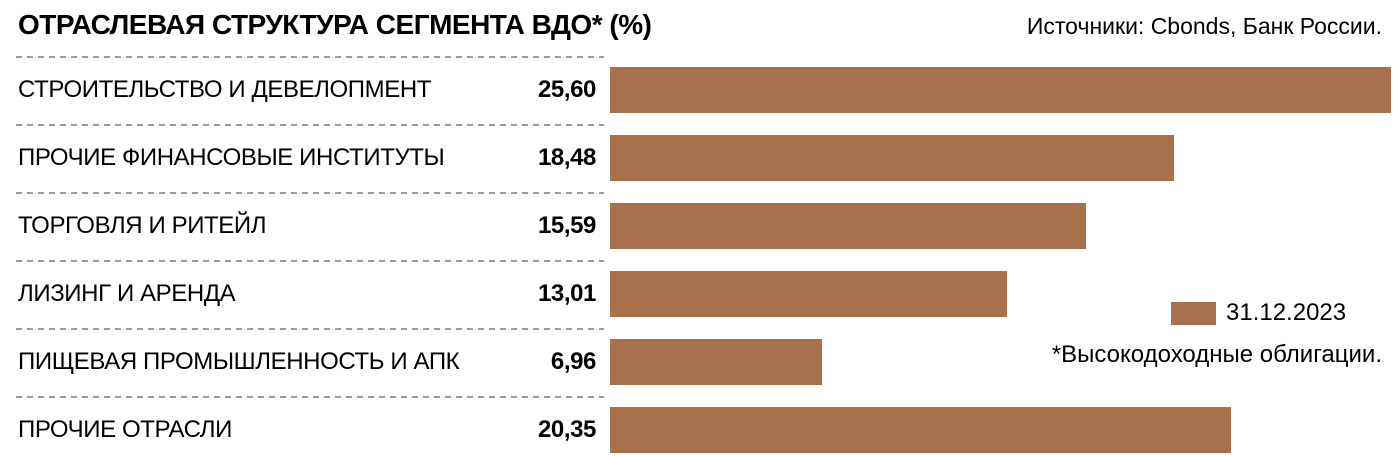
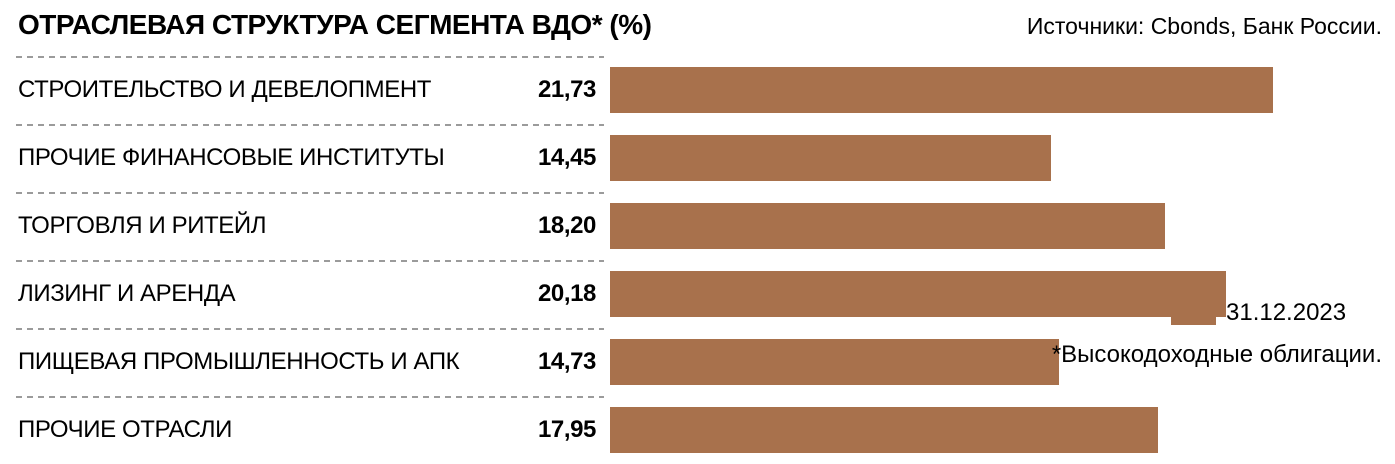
СТРОИТЕЛЬСТВО И ДЕВЕЛОПМЕНТ: 25,60 -> 21,73
ПРОЧИЕ ФИНАНСОВЫЕ ИНСТИТУТЫ: 18,48 -> 14,45
ТОРГОВЛЯ И РИТЕЙЛ: 15,59 -> 18,20
ЛИЗИНГ И АРЕНДА: 13,01 -> 20,18
ПИЩЕВАЯ ПРОМЫШЛЕННОСТЬ И АПК: 6,96 -> 14,73
ПРОЧИЕ ОТРАСЛИ: 20,35 -> 17,95
